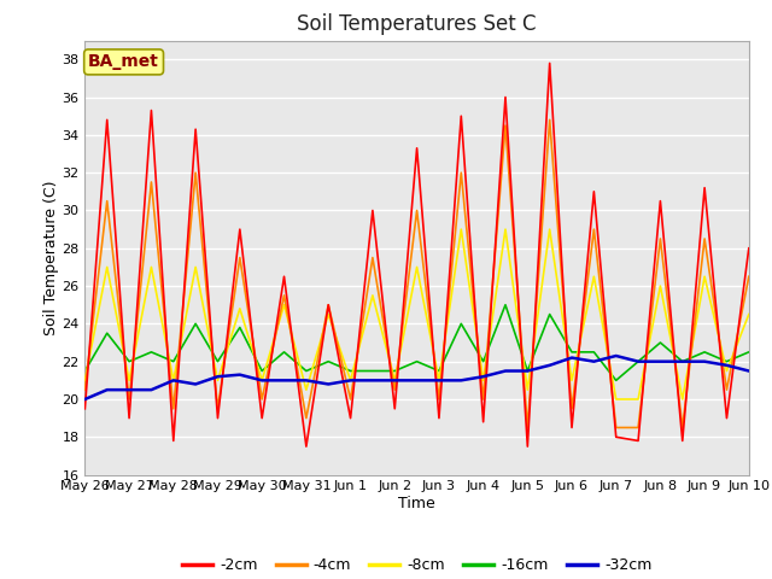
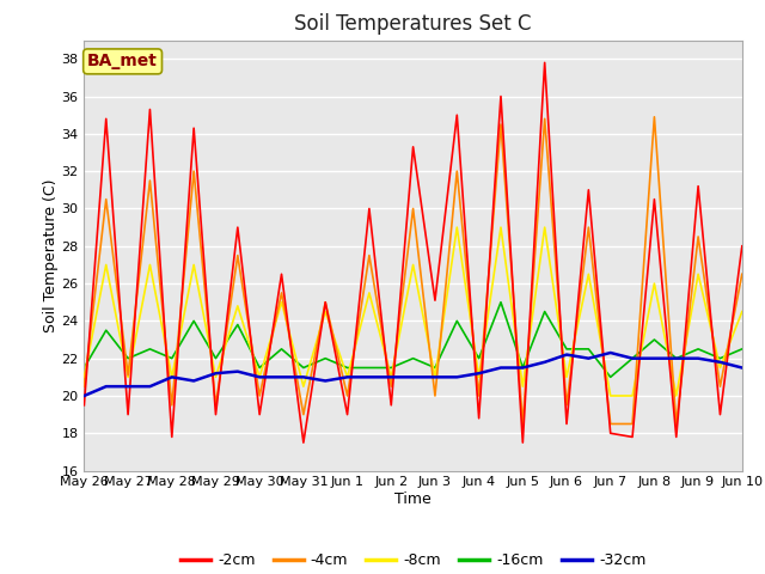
-4cm/May 27: 20.0 -> 21.1
-2cm/Jun 3: 19.0 -> 25.1
-4cm/Jun 8: 28.5 -> 34.9
